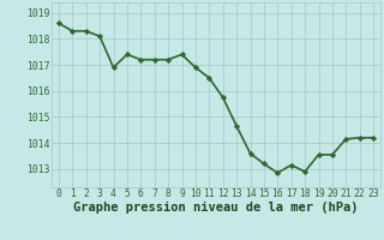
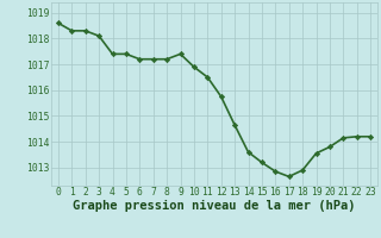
4: 1016.90 -> 1017.40
17: 1013.15 -> 1012.65
20: 1013.55 -> 1013.80
